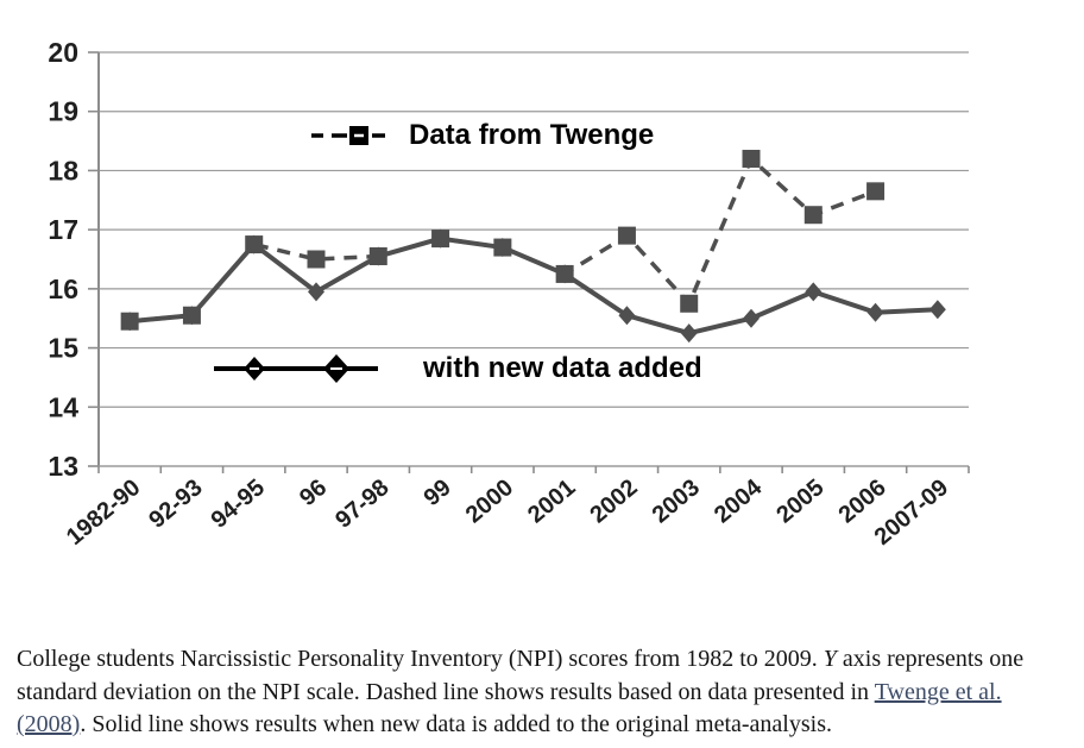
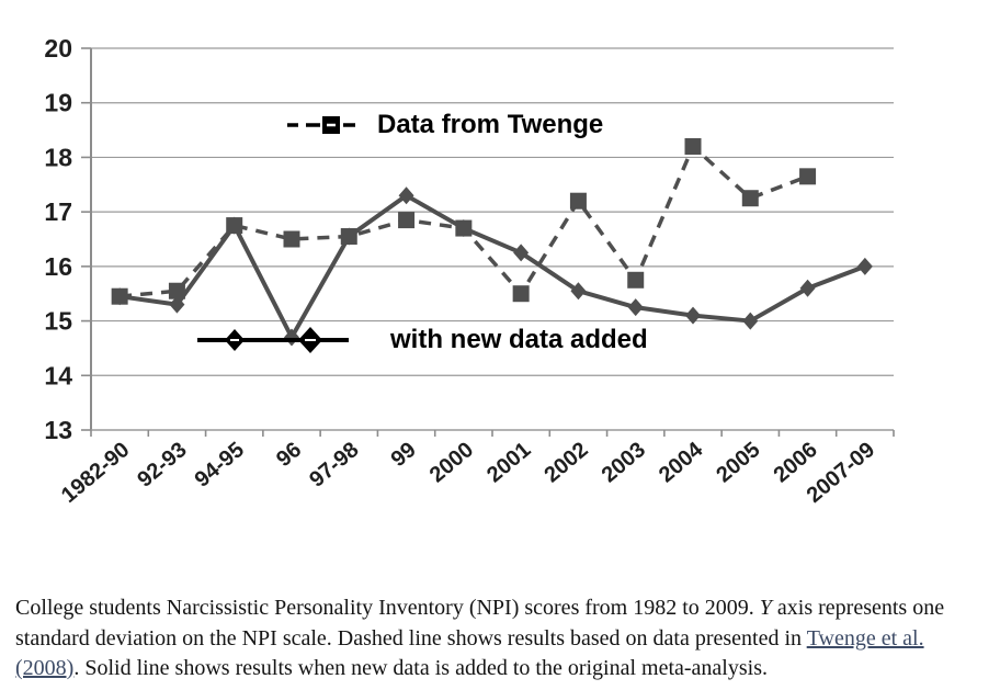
with new data added/92-93: 15.6 -> 15.3
with new data added/96: 15.9 -> 14.7
with new data added/99: 16.9 -> 17.3
Data from Twenge/2001: 16.2 -> 15.5
Data from Twenge/2002: 16.9 -> 17.2
with new data added/2004: 15.5 -> 15.1
with new data added/2005: 15.9 -> 15.0
with new data added/2007-09: 15.7 -> 16.0
